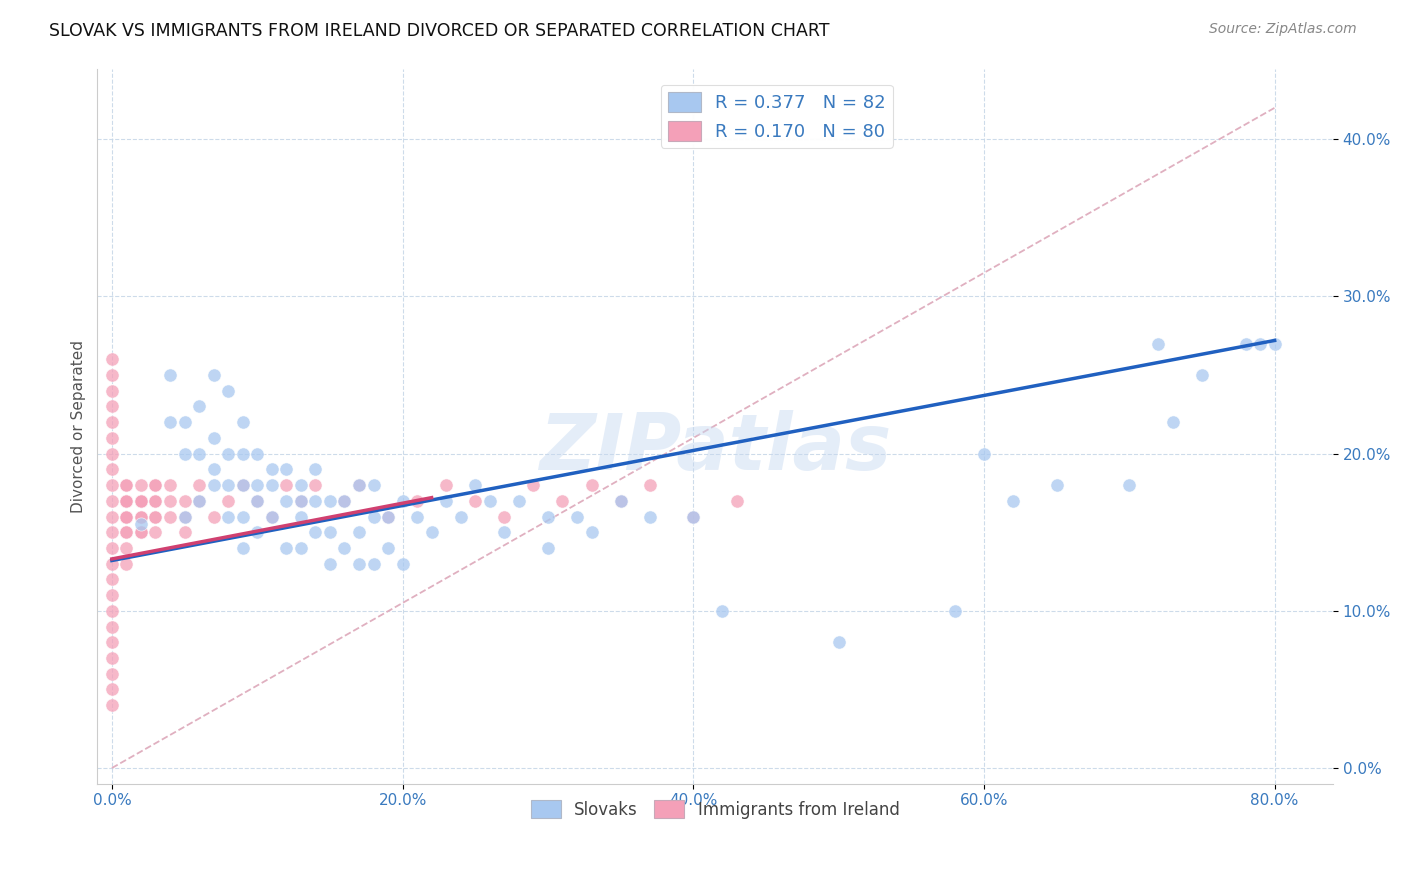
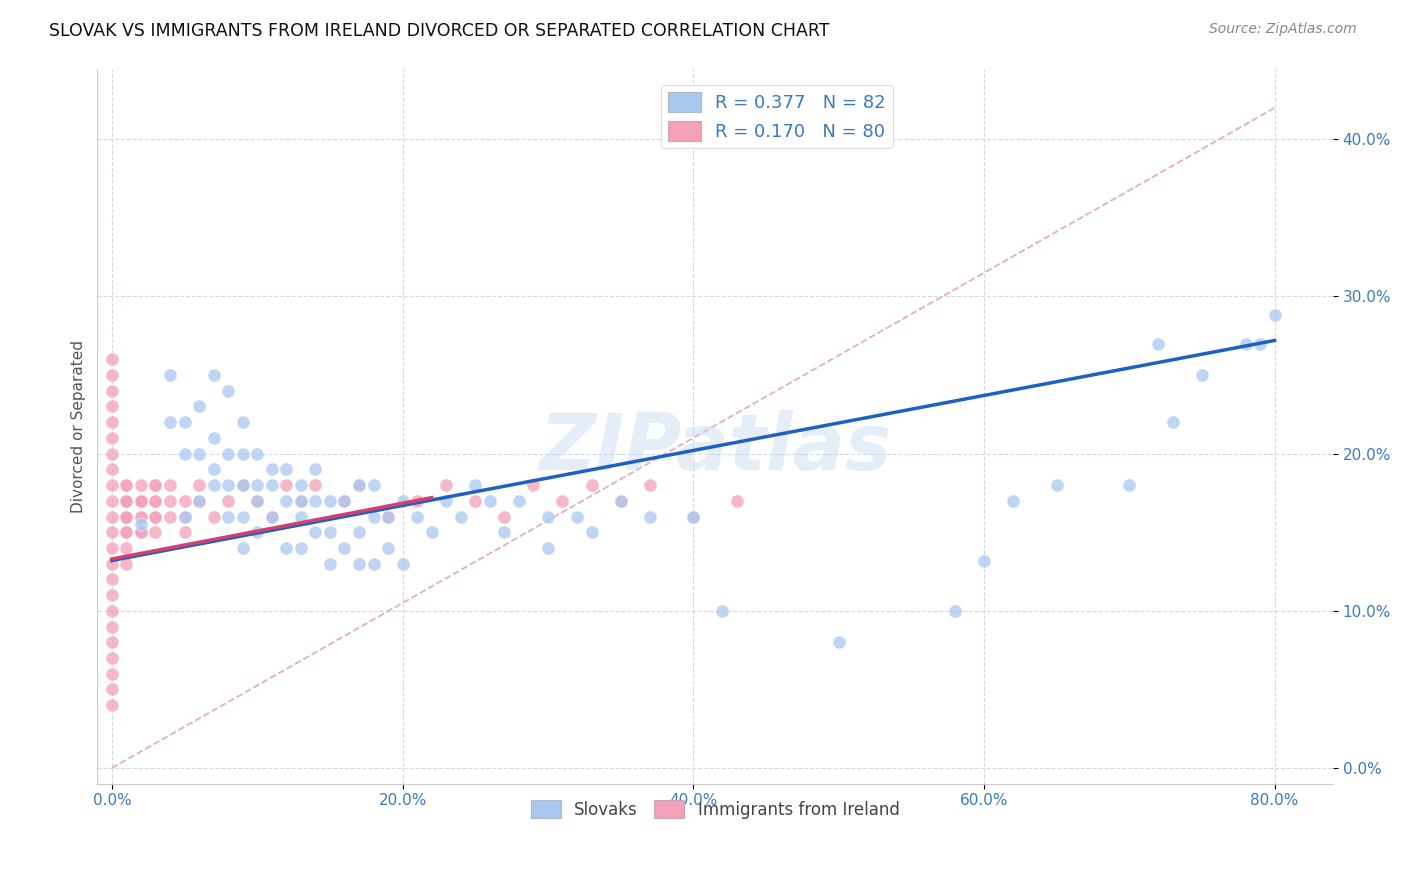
Slovaks/60.0%: 20.0% -> 13.2%
Slovaks/80.0%: 27.0% -> 28.8%
